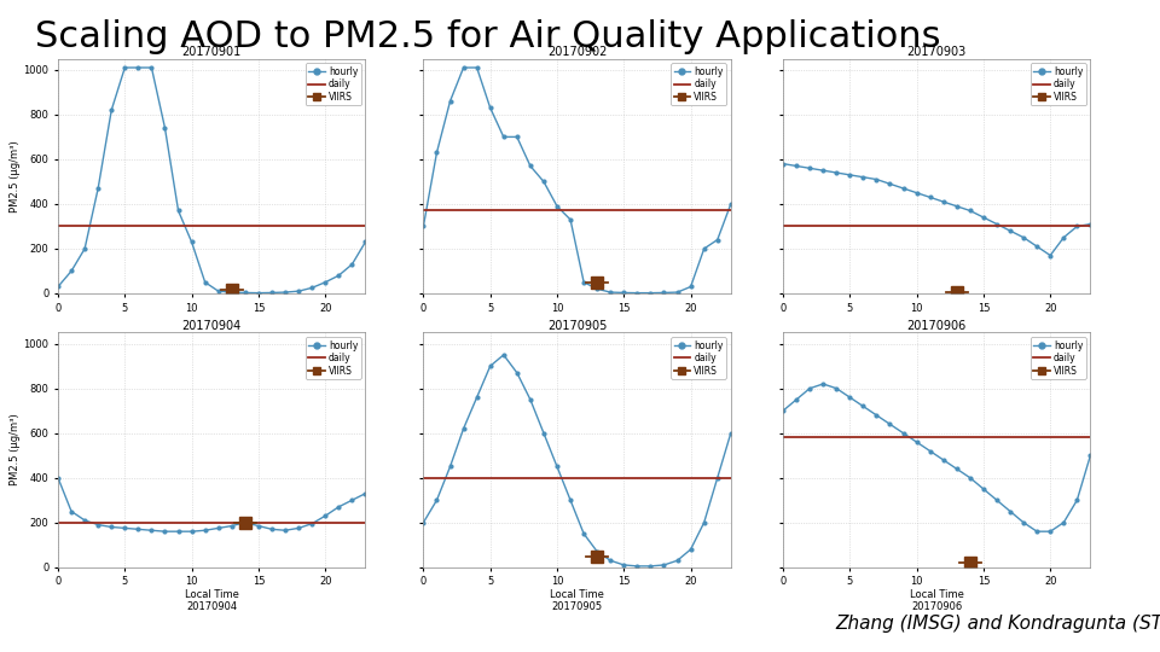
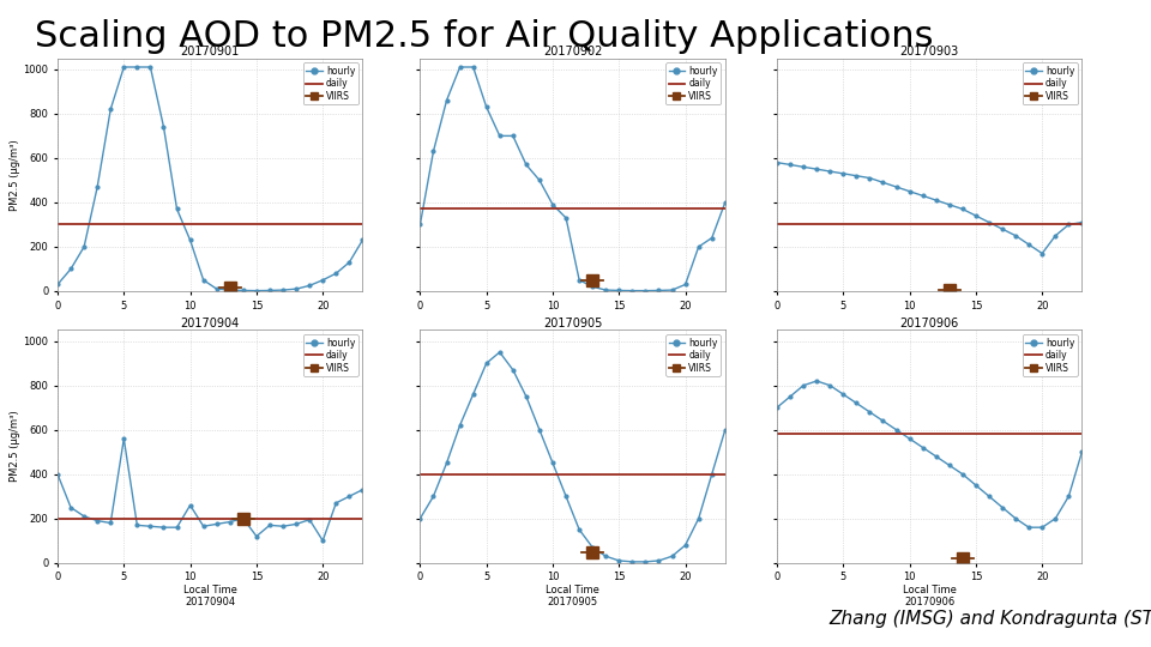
20170904/5: 180 -> 560
20170904/10: 160 -> 260
20170904/15: 180 -> 120
20170904/20: 230 -> 100
